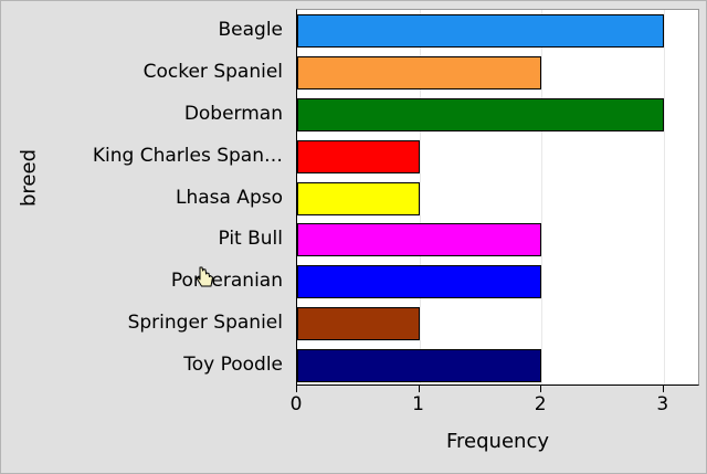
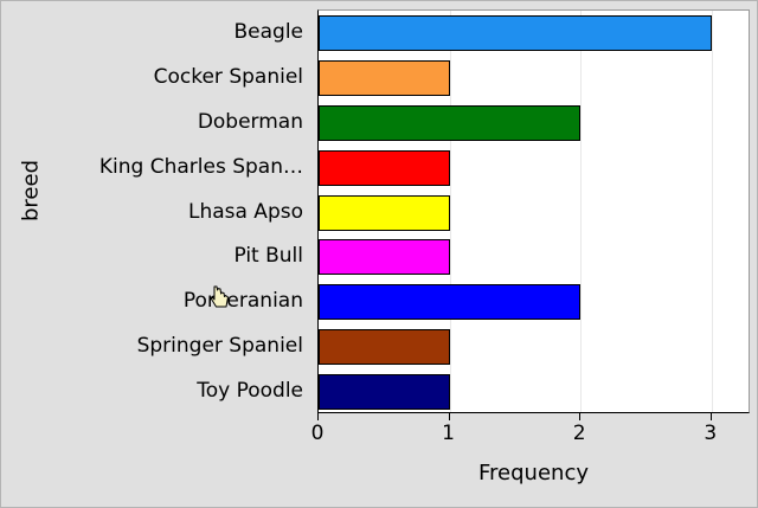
Cocker Spaniel: 2 -> 1
Doberman: 3 -> 2
Pit Bull: 2 -> 1
Toy Poodle: 2 -> 1
